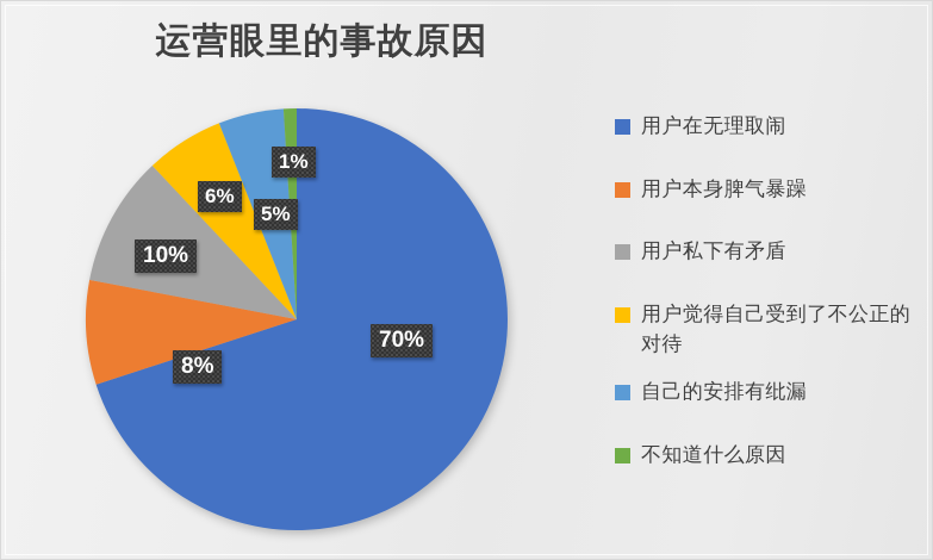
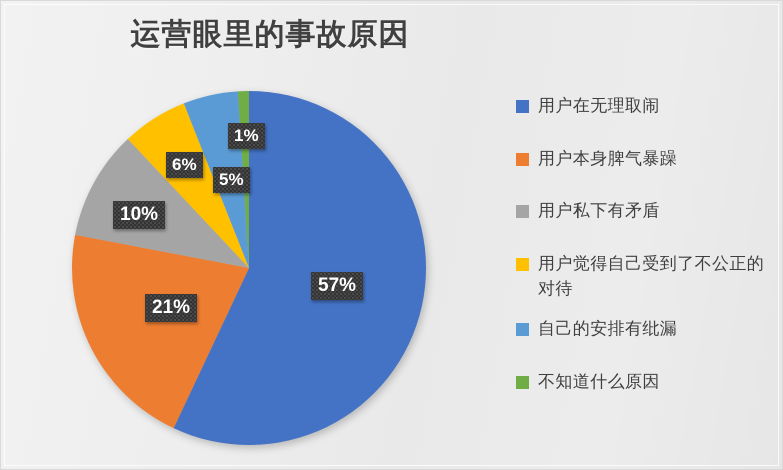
用户在无理取闹: 70% -> 57%
用户本身脾气暴躁: 8% -> 21%
